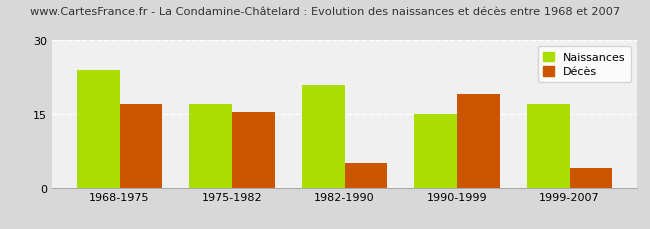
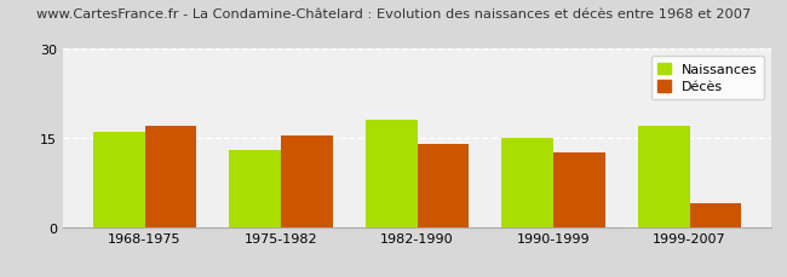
Naissances/1968-1975: 24 -> 16
Naissances/1975-1982: 17 -> 13
Naissances/1982-1990: 21 -> 18
Décès/1982-1990: 5.0 -> 14.0
Décès/1990-1999: 19.0 -> 12.5
